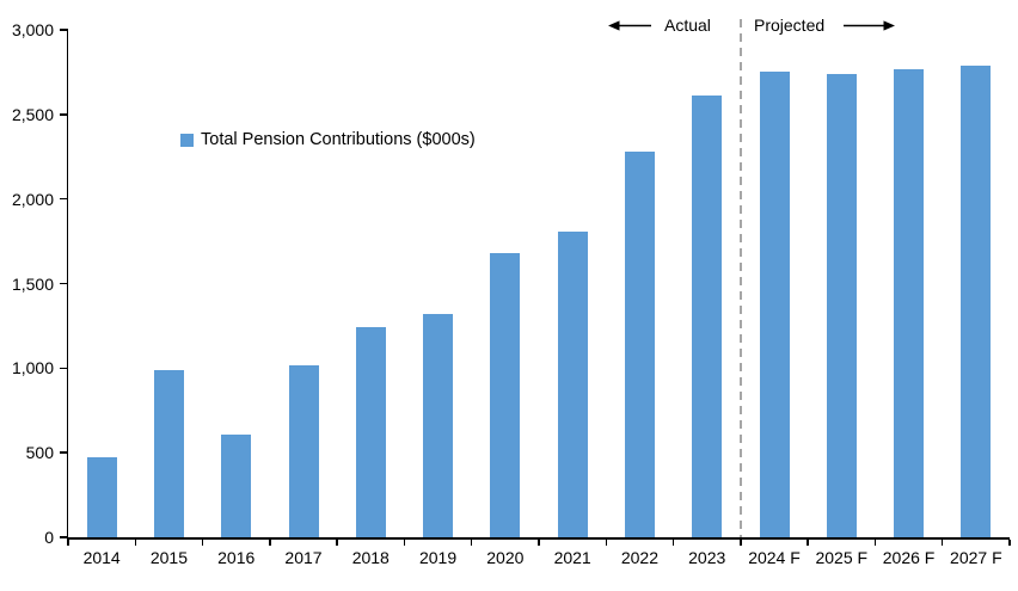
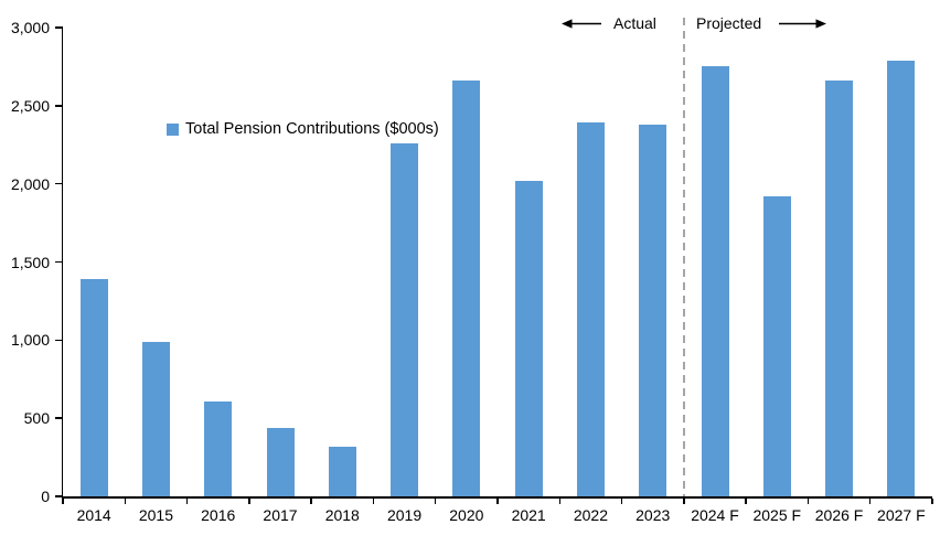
2014: 470 -> 1390
2017: 1020 -> 440
2018: 1240 -> 320
2019: 1320 -> 2260
2020: 1680 -> 2660
2021: 1810 -> 2020
2022: 2280 -> 2390
2023: 2610 -> 2380
2025 F: 2740 -> 1920
2026 F: 2770 -> 2660
